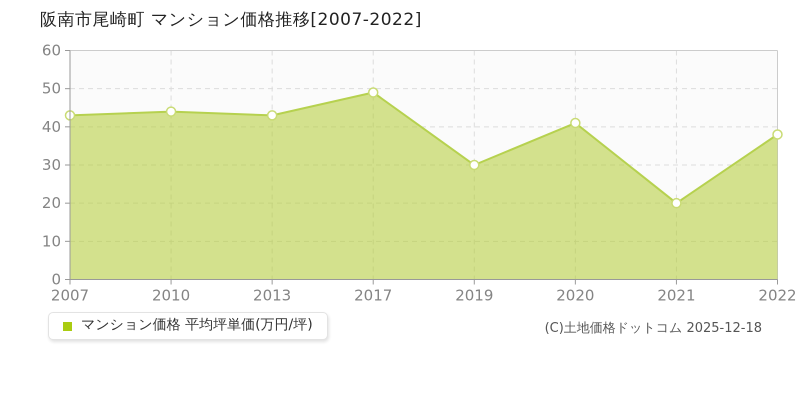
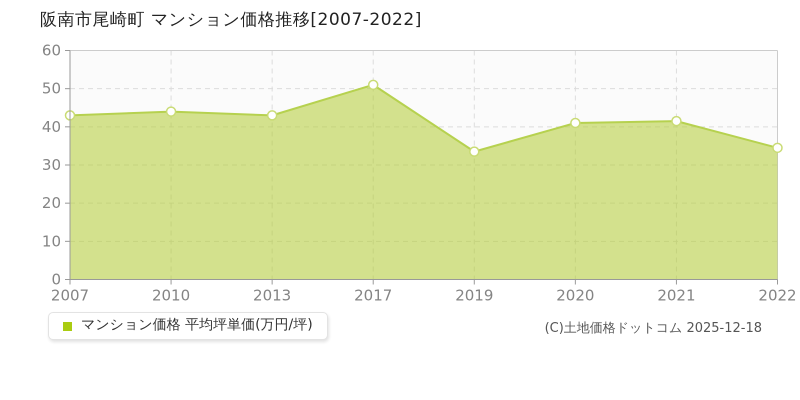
2017: 49 -> 51
2019: 30 -> 34
2021: 20 -> 42
2022: 38 -> 34
